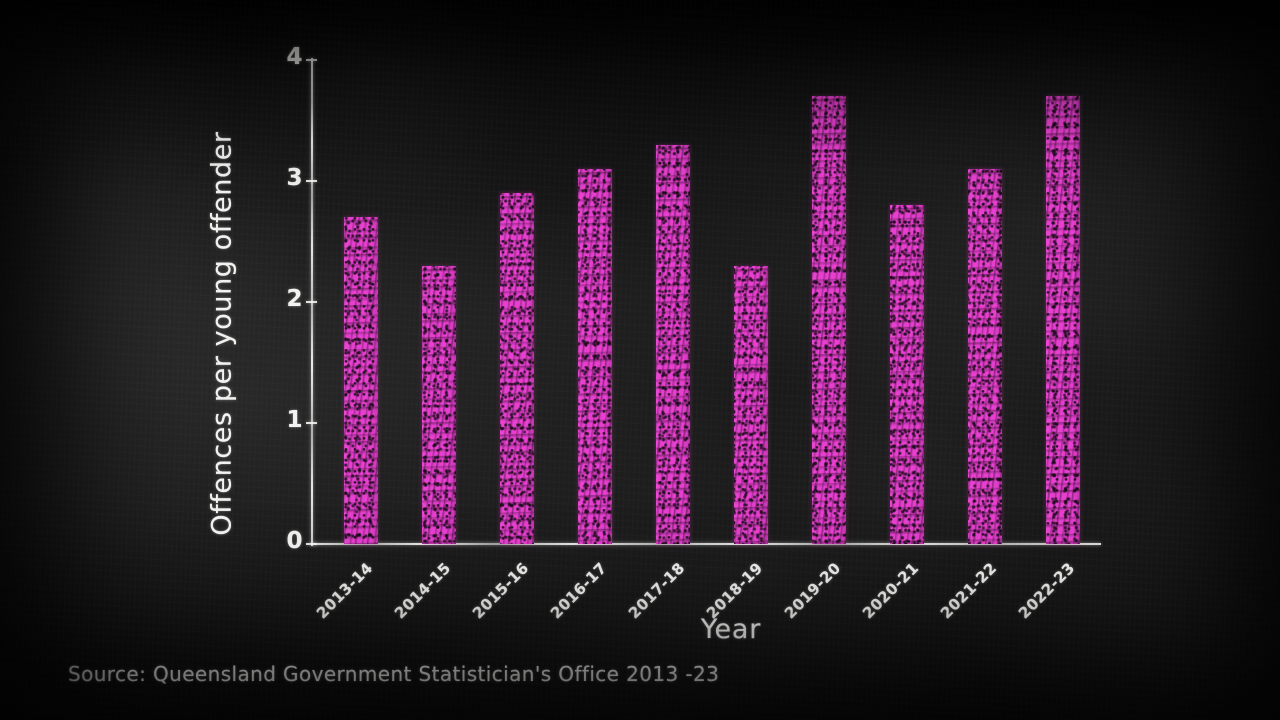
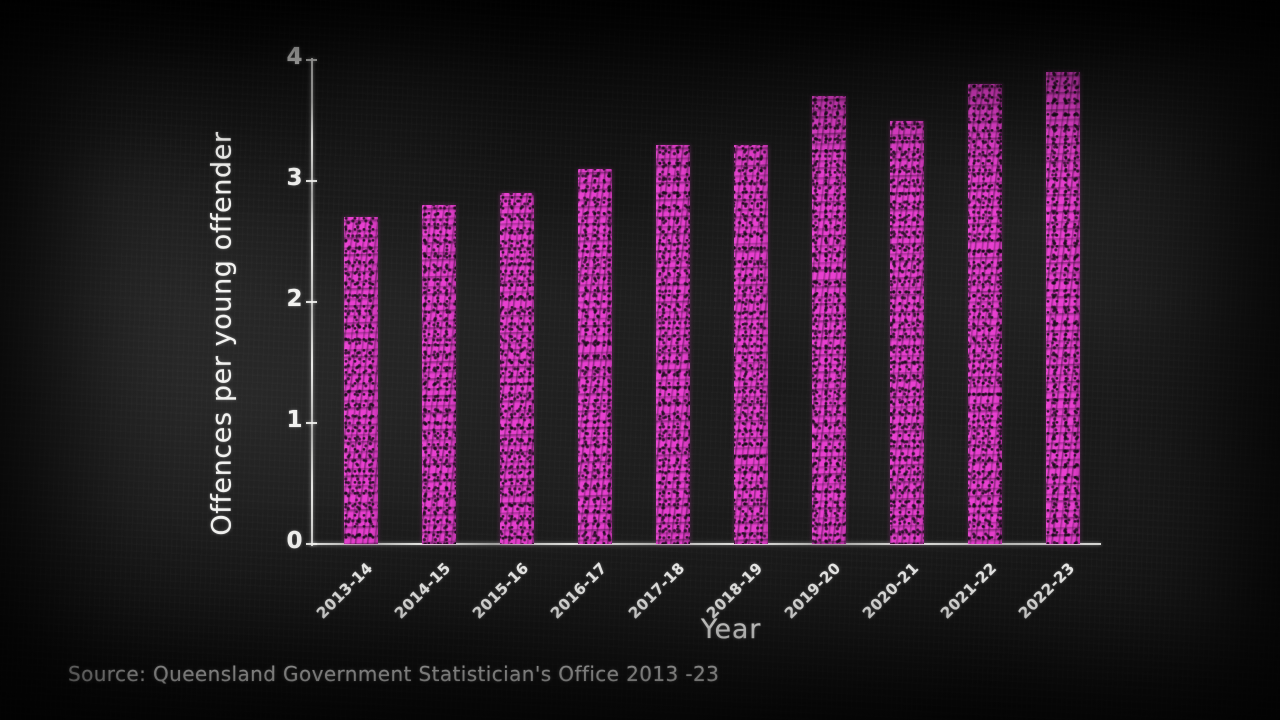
2014-15: 2.3 -> 2.8
2018-19: 2.3 -> 3.3
2020-21: 2.8 -> 3.5
2021-22: 3.1 -> 3.8
2022-23: 3.7 -> 3.9
